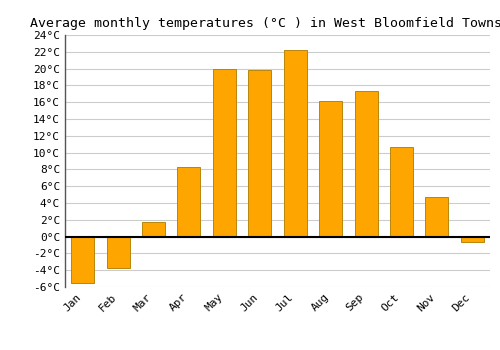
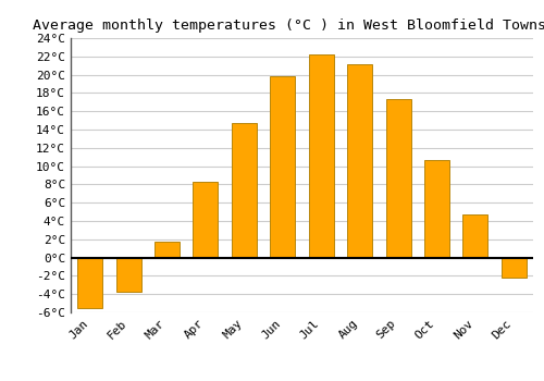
May: 20.0°C -> 14.7°C
Aug: 16.2°C -> 21.2°C
Dec: -0.6°C -> -2.2°C
